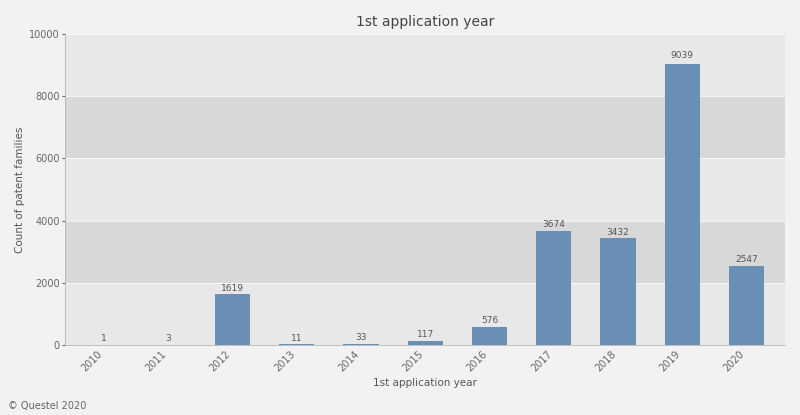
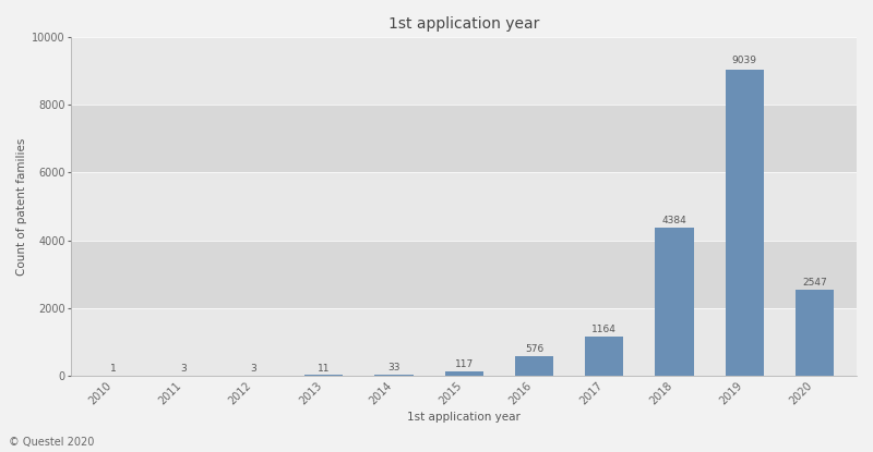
2012: 1619 -> 3
2017: 3674 -> 1164
2018: 3432 -> 4384
